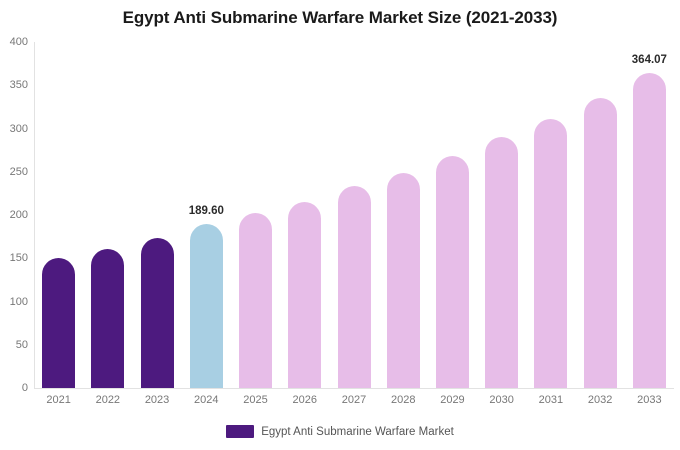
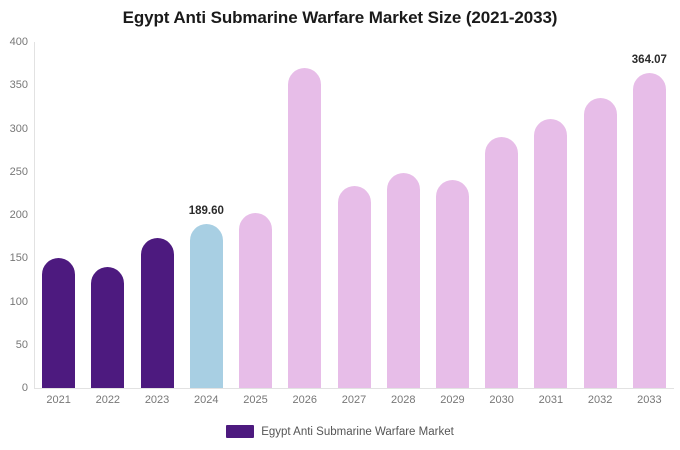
2022: 160 -> 140
2026: 220 -> 370
2029: 270 -> 240
